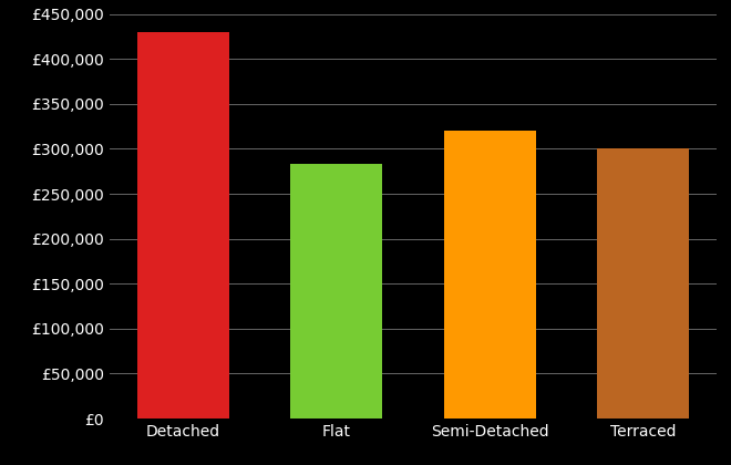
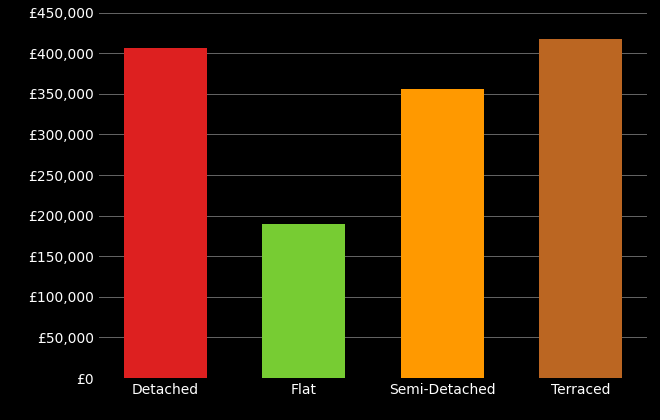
Detached: £430,000 -> £406,000
Flat: £283,000 -> £190,000
Semi-Detached: £320,000 -> £356,000
Terraced: £300,000 -> £418,000
